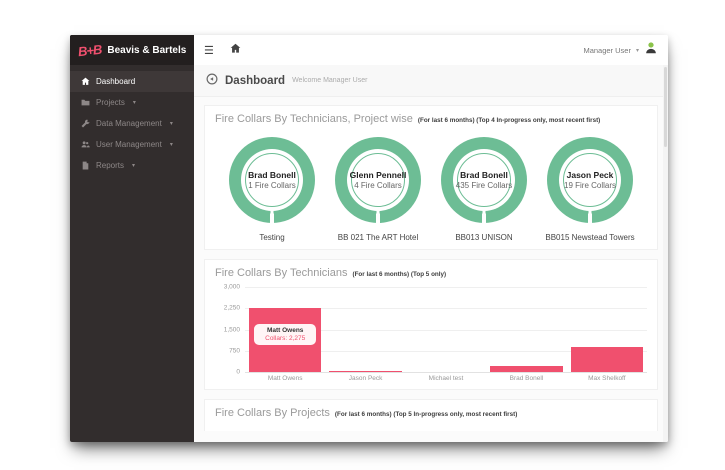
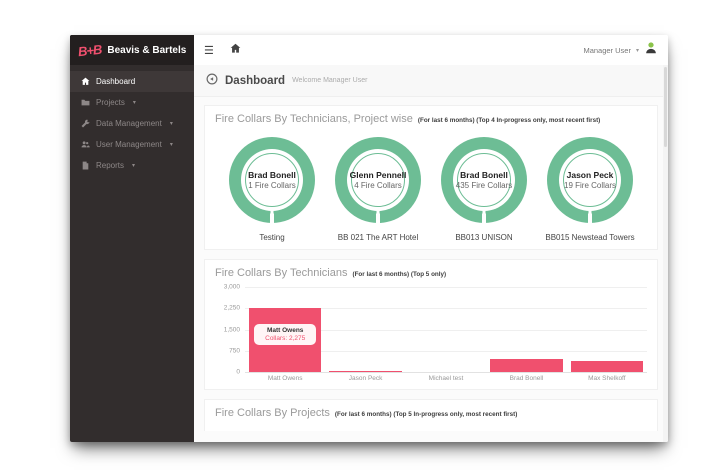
Brad Bonell: 200 -> 400
Max Shelkoff: 900 -> 400
